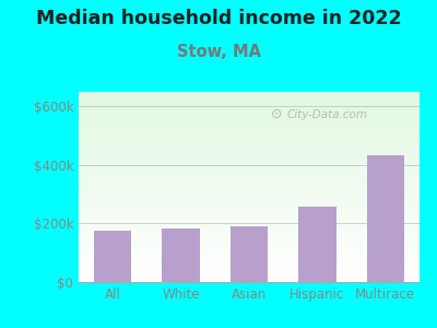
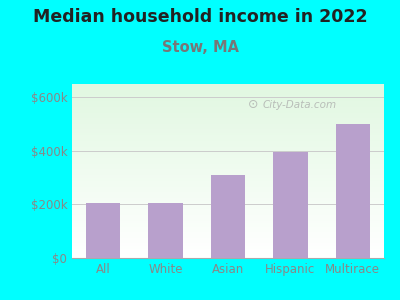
All: $175k -> $205k
White: $182k -> $205k
Asian: $192k -> $310k
Hispanic: $258k -> $395k
Multirace: $435k -> $500k
